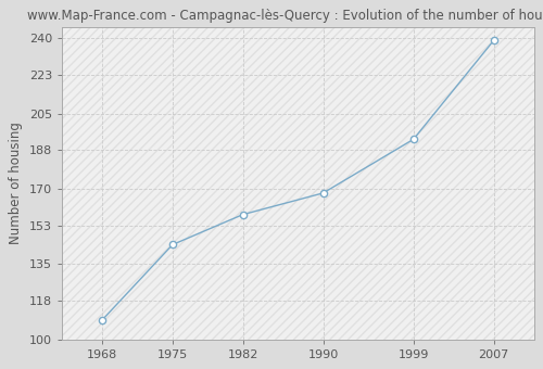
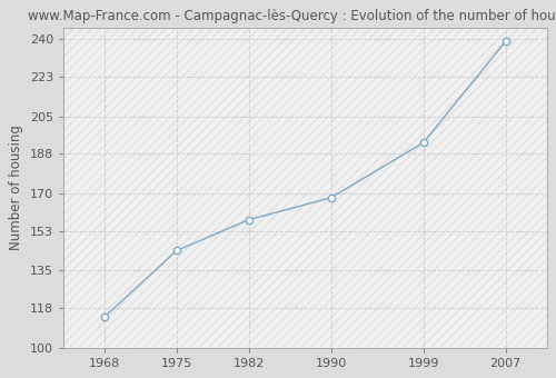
1968: 109 -> 114
